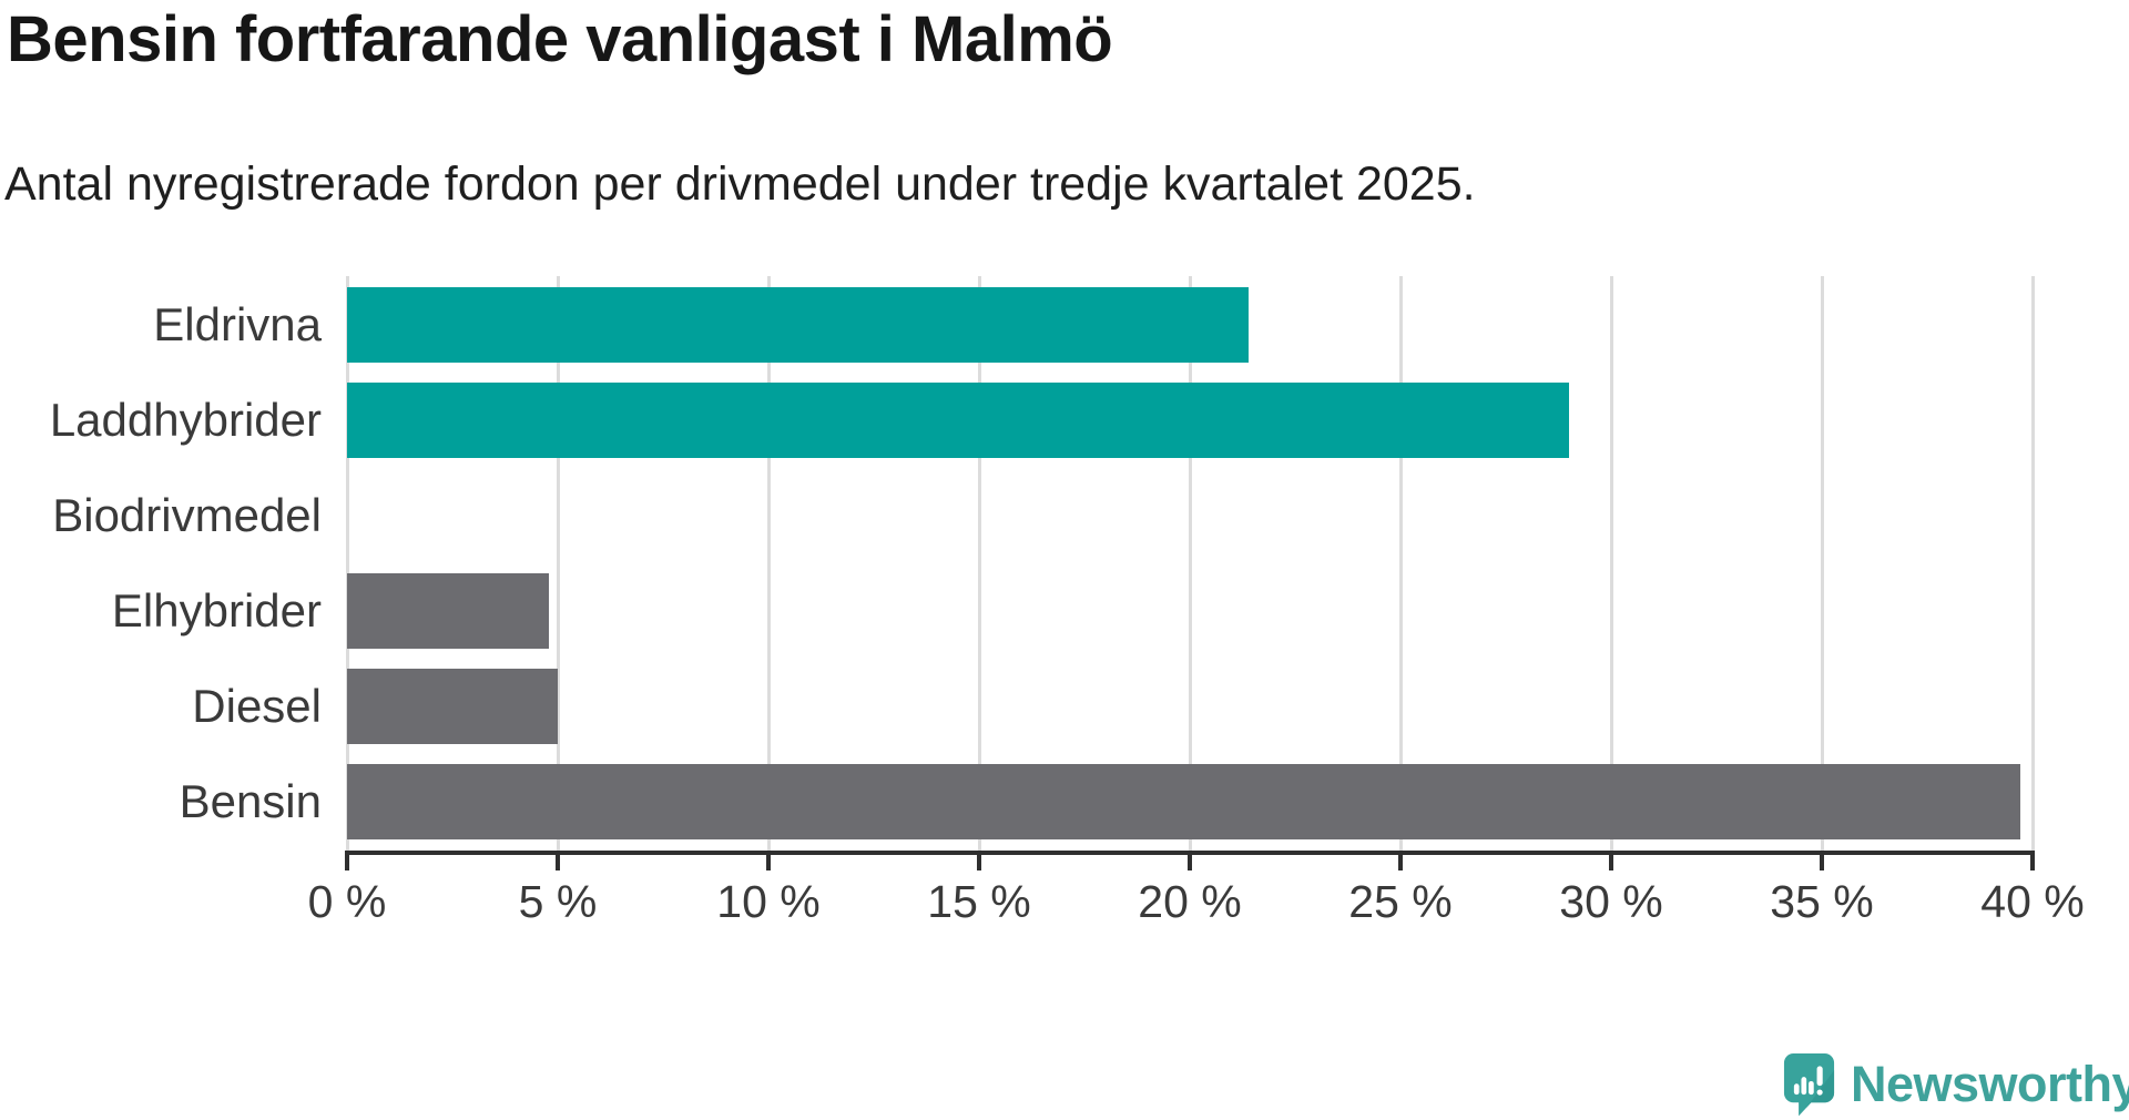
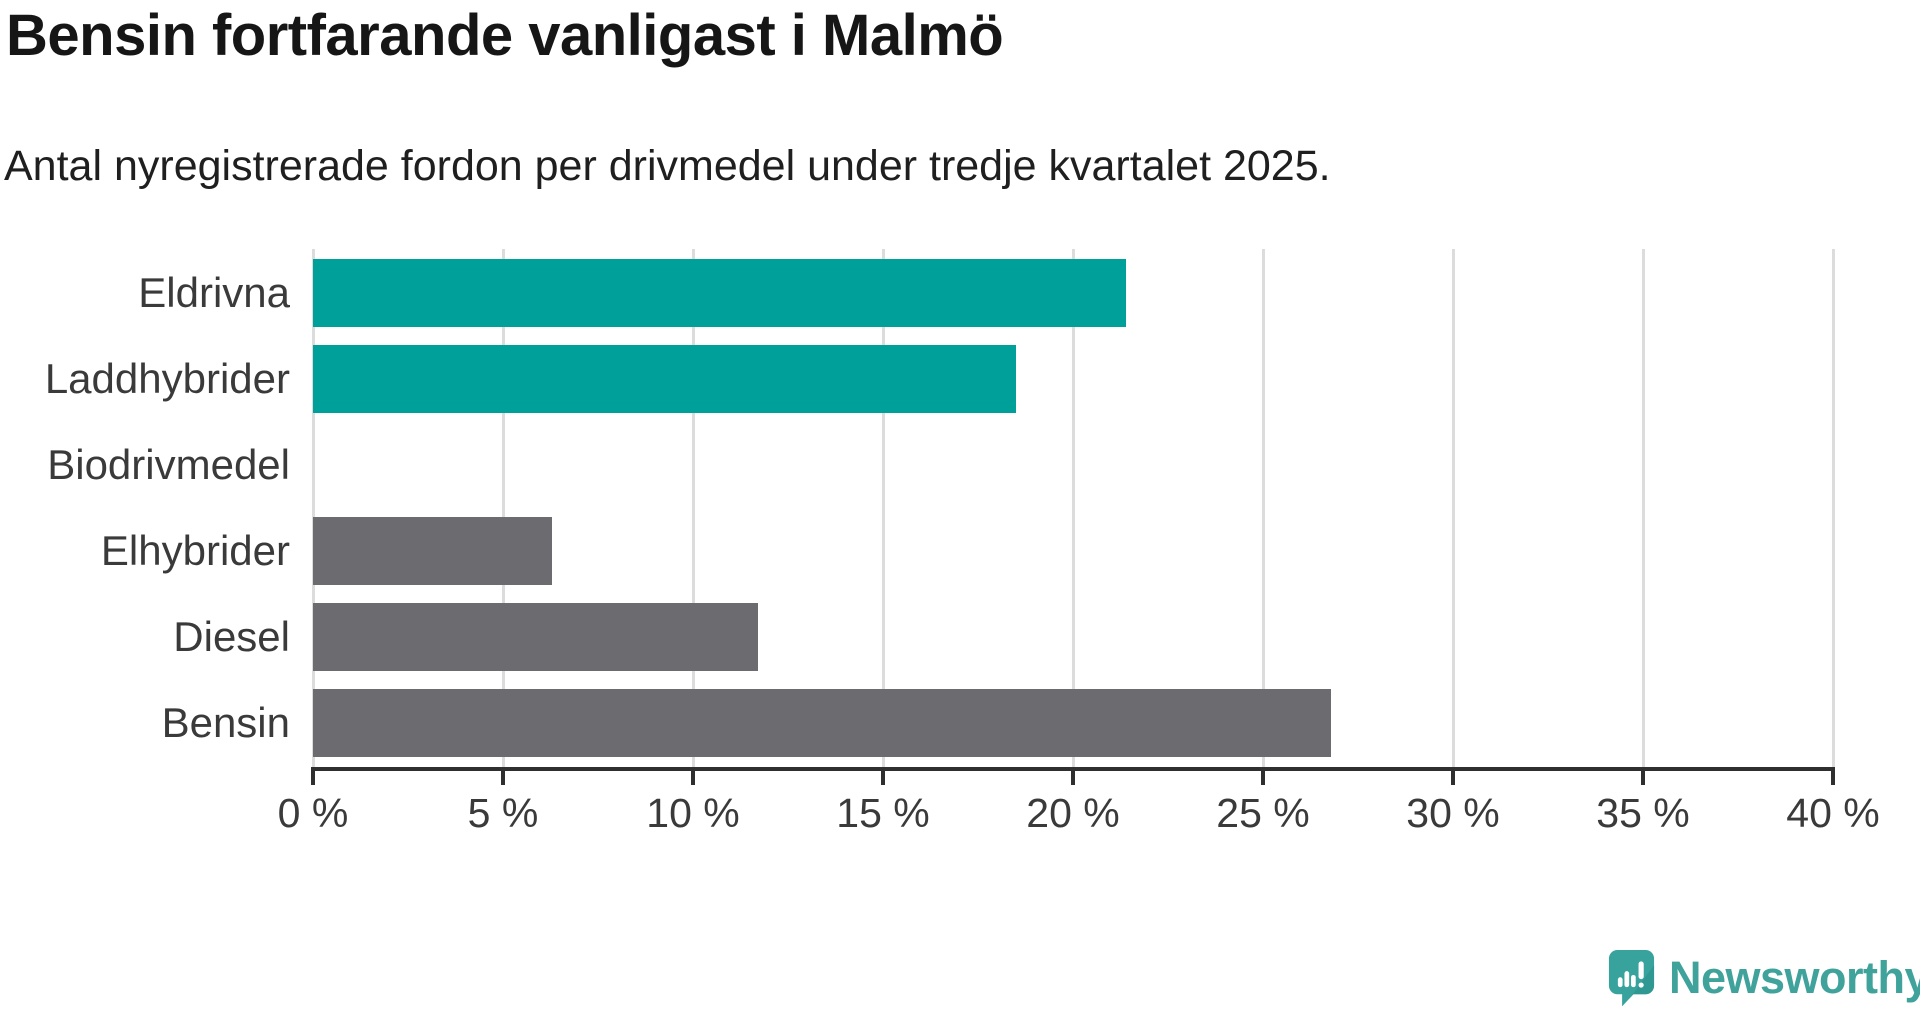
Laddhybrider: 29.0% -> 18.5%
Elhybrider: 4.8% -> 6.3%
Diesel: 5.0% -> 11.7%
Bensin: 39.7% -> 26.8%
